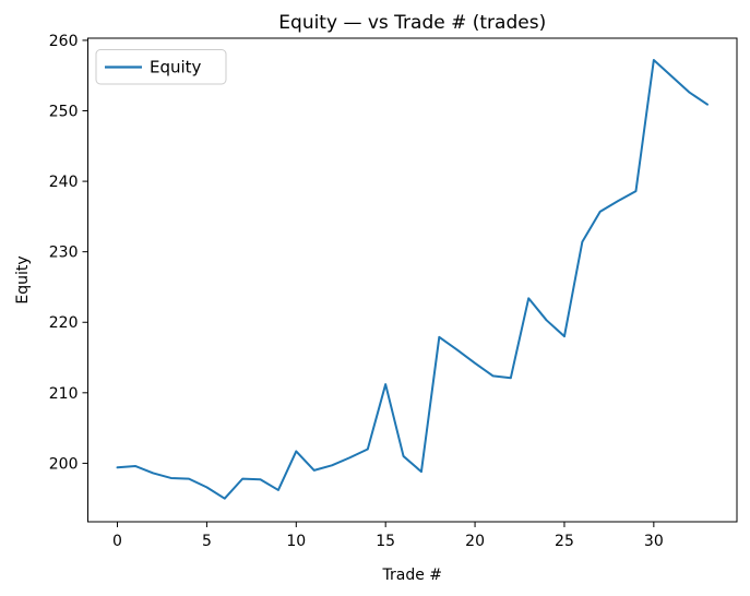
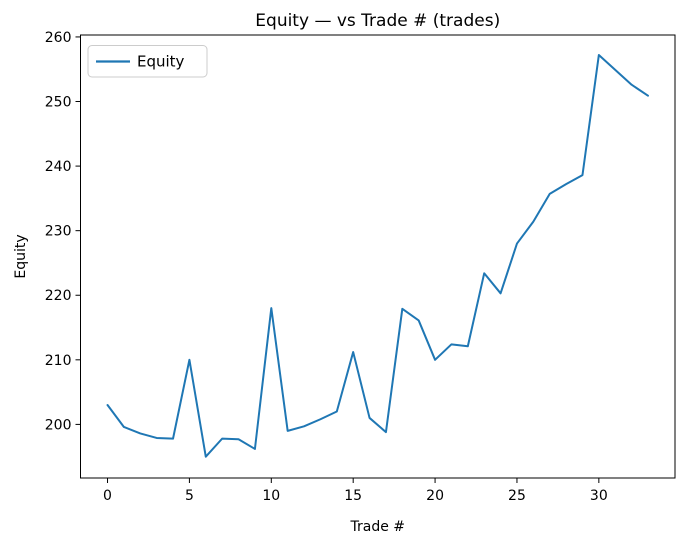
0: 199 -> 203
5: 197 -> 210
10: 202 -> 218
20: 214 -> 210
25: 218 -> 228
